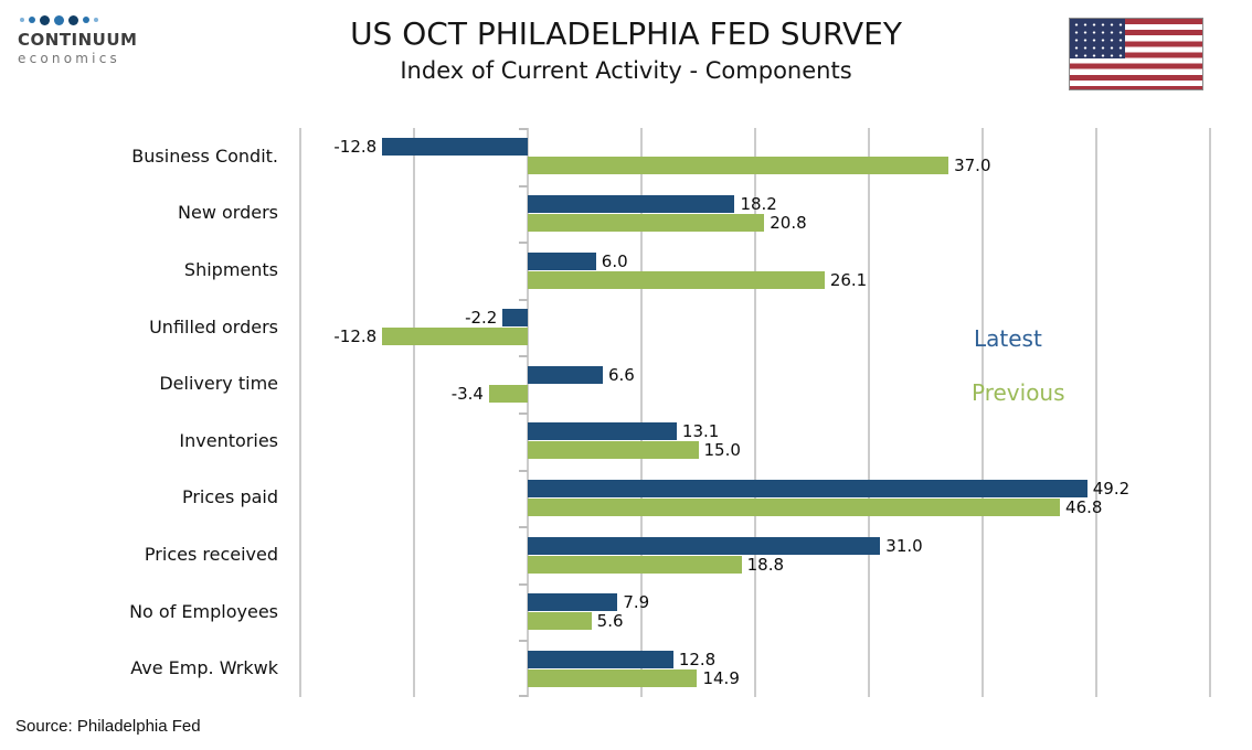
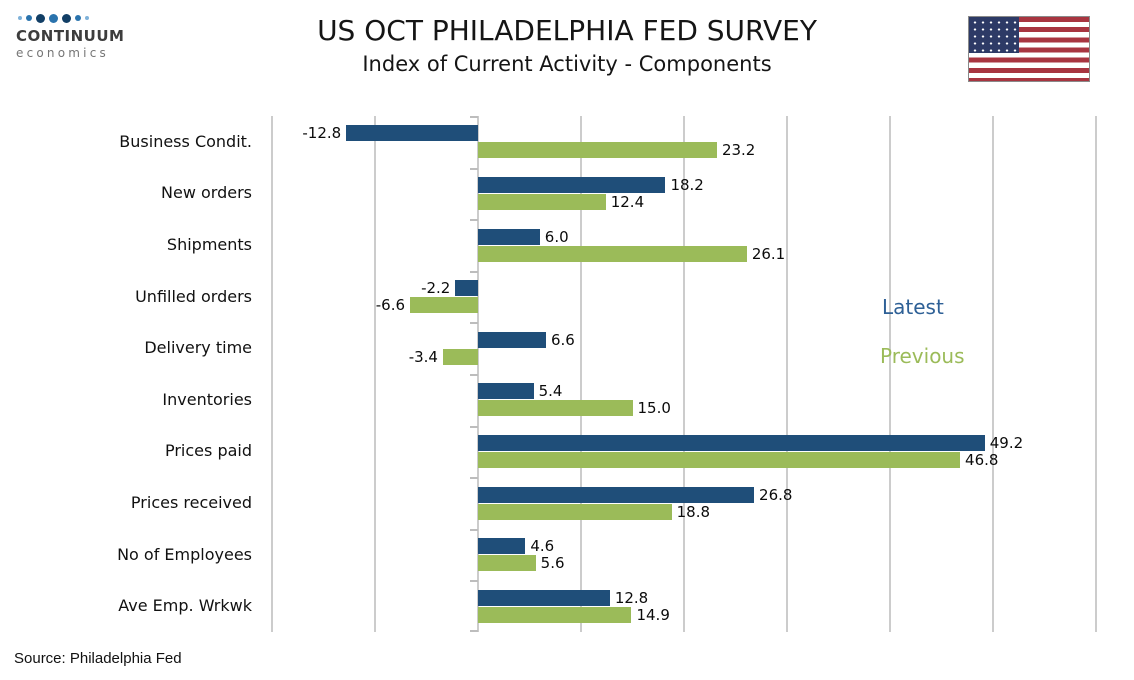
Previous/Business Condit.: 37.0 -> 23.2
Previous/New orders: 20.8 -> 12.4
Previous/Unfilled orders: -12.8 -> -6.6
Latest/Inventories: 13.1 -> 5.4
Latest/Prices received: 31.0 -> 26.8
Latest/No of Employees: 7.9 -> 4.6
